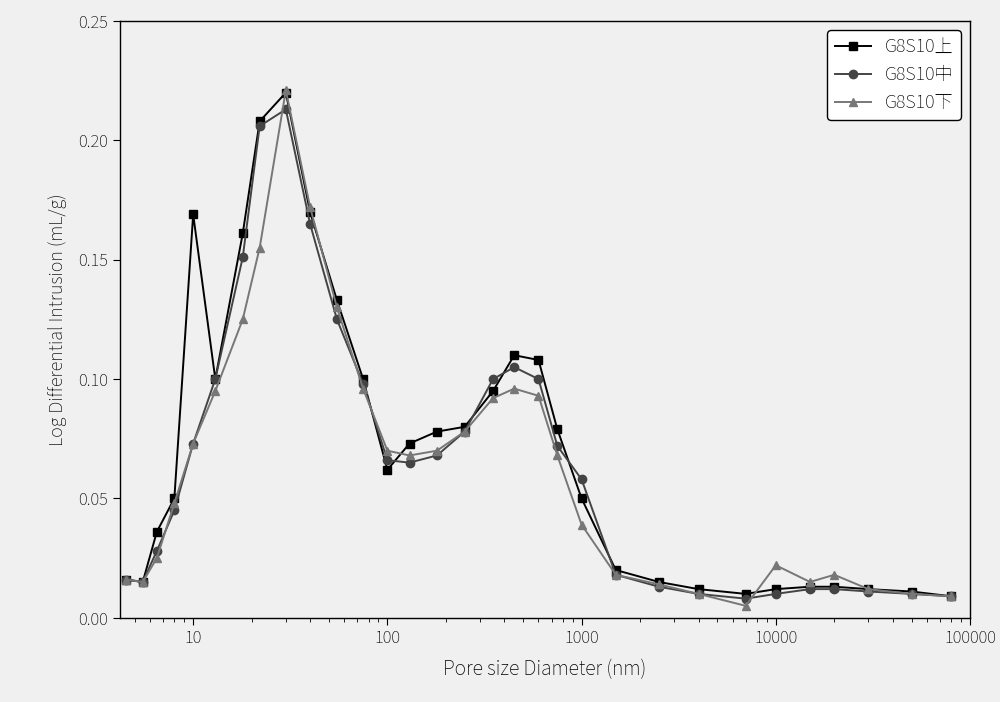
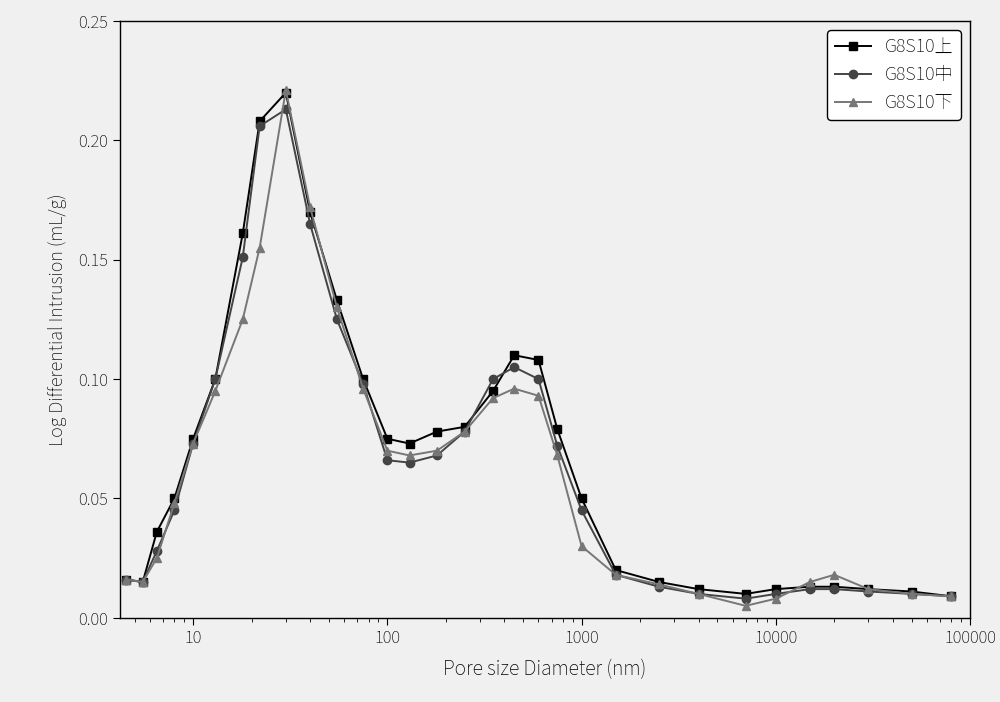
G8S10上/10: 0.169 -> 0.075
G8S10上/100: 0.062 -> 0.075
G8S10中/1000: 0.058 -> 0.045
G8S10下/1000: 0.039 -> 0.030
G8S10下/10000: 0.022 -> 0.008
